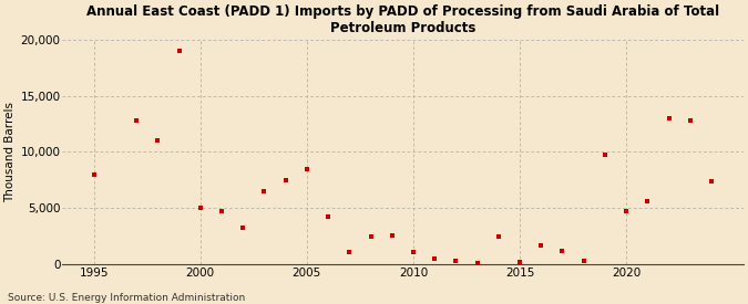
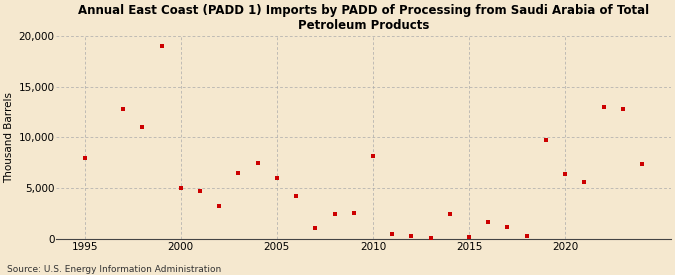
2005: 8,500 -> 6,000
2010: 1,100 -> 8,200
2020: 4,700 -> 6,400
